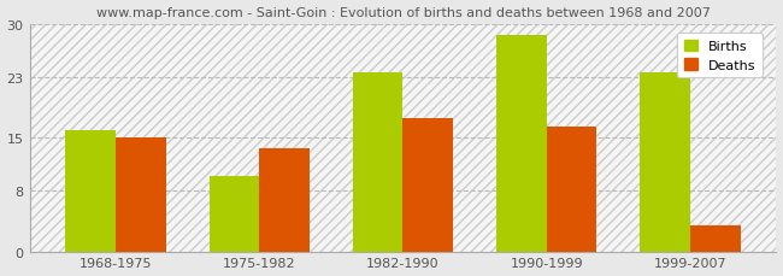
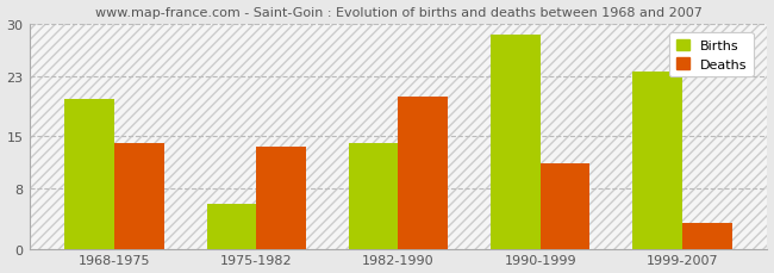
Births/1968-1975: 16.0 -> 20.0
Deaths/1968-1975: 15.0 -> 14.0
Births/1975-1982: 10.0 -> 6.0
Births/1982-1990: 23.5 -> 14.0
Deaths/1982-1990: 17.5 -> 20.2
Deaths/1990-1999: 16.5 -> 11.4
